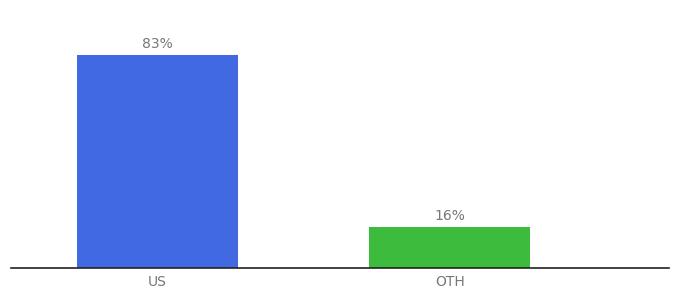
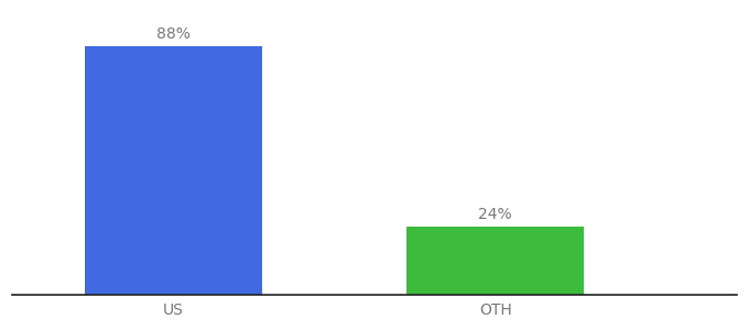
US: 83% -> 88%
OTH: 16% -> 24%
